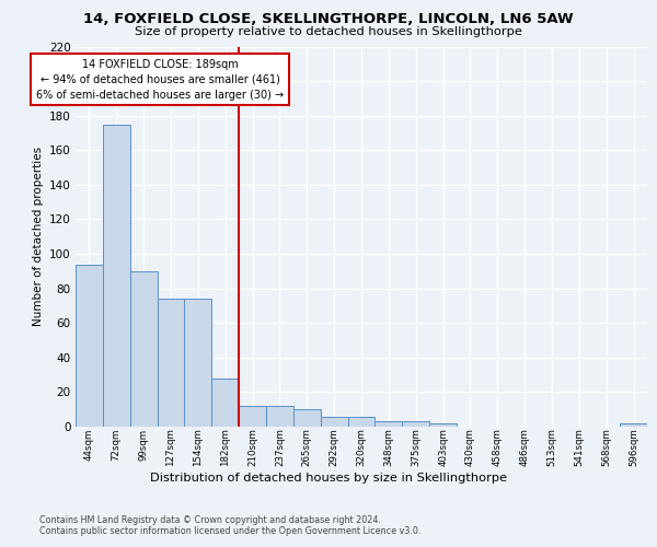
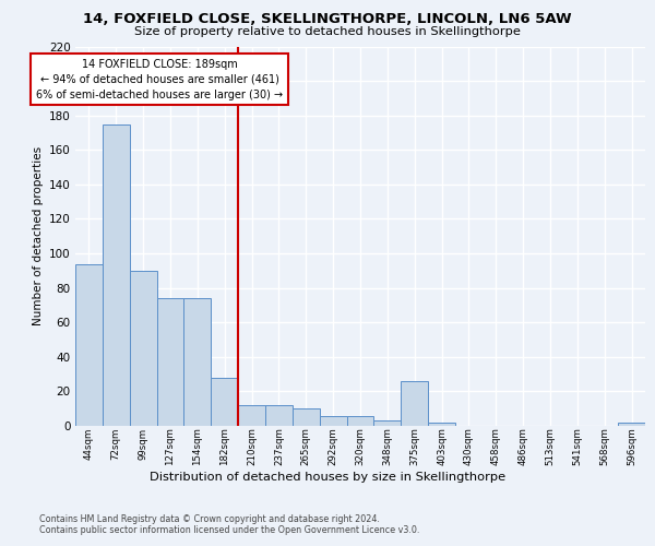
375sqm: 3 -> 26
